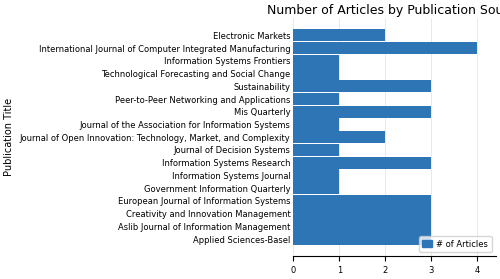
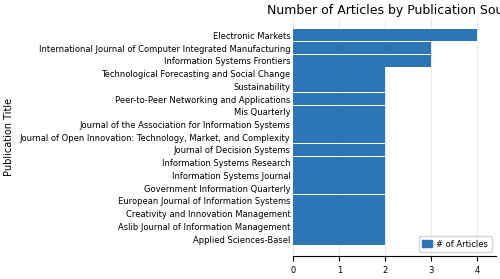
Electronic Markets: 2 -> 4
International Journal of Computer Integrated Manufacturing: 4 -> 3
Information Systems Frontiers: 1 -> 3
Technological Forecasting and Social Change: 1 -> 2
Sustainability: 3 -> 2
Peer-to-Peer Networking and Applications: 1 -> 2
Mis Quarterly: 3 -> 2
Journal of the Association for Information Systems: 1 -> 2
Journal of Decision Systems: 1 -> 2
Information Systems Research: 3 -> 2
Information Systems Journal: 1 -> 2
Government Information Quarterly: 1 -> 2
European Journal of Information Systems: 3 -> 2
Creativity and Innovation Management: 3 -> 2
Aslib Journal of Information Management: 3 -> 2
Applied Sciences-Basel: 3 -> 2
